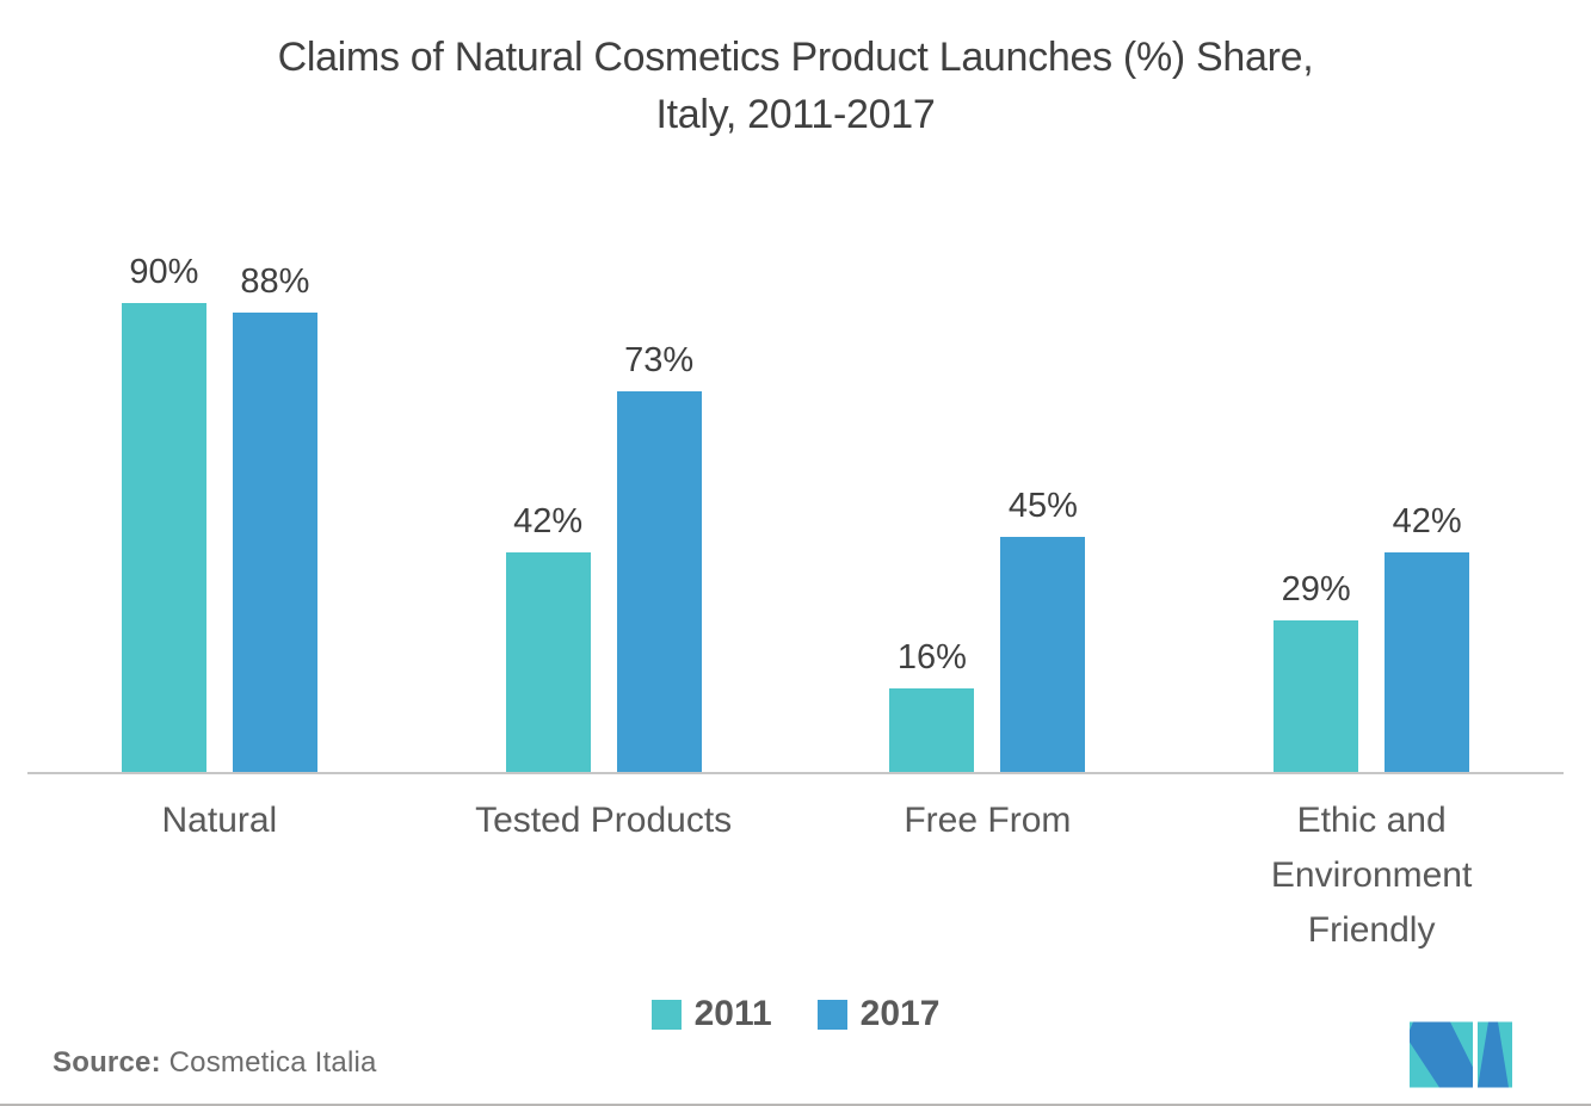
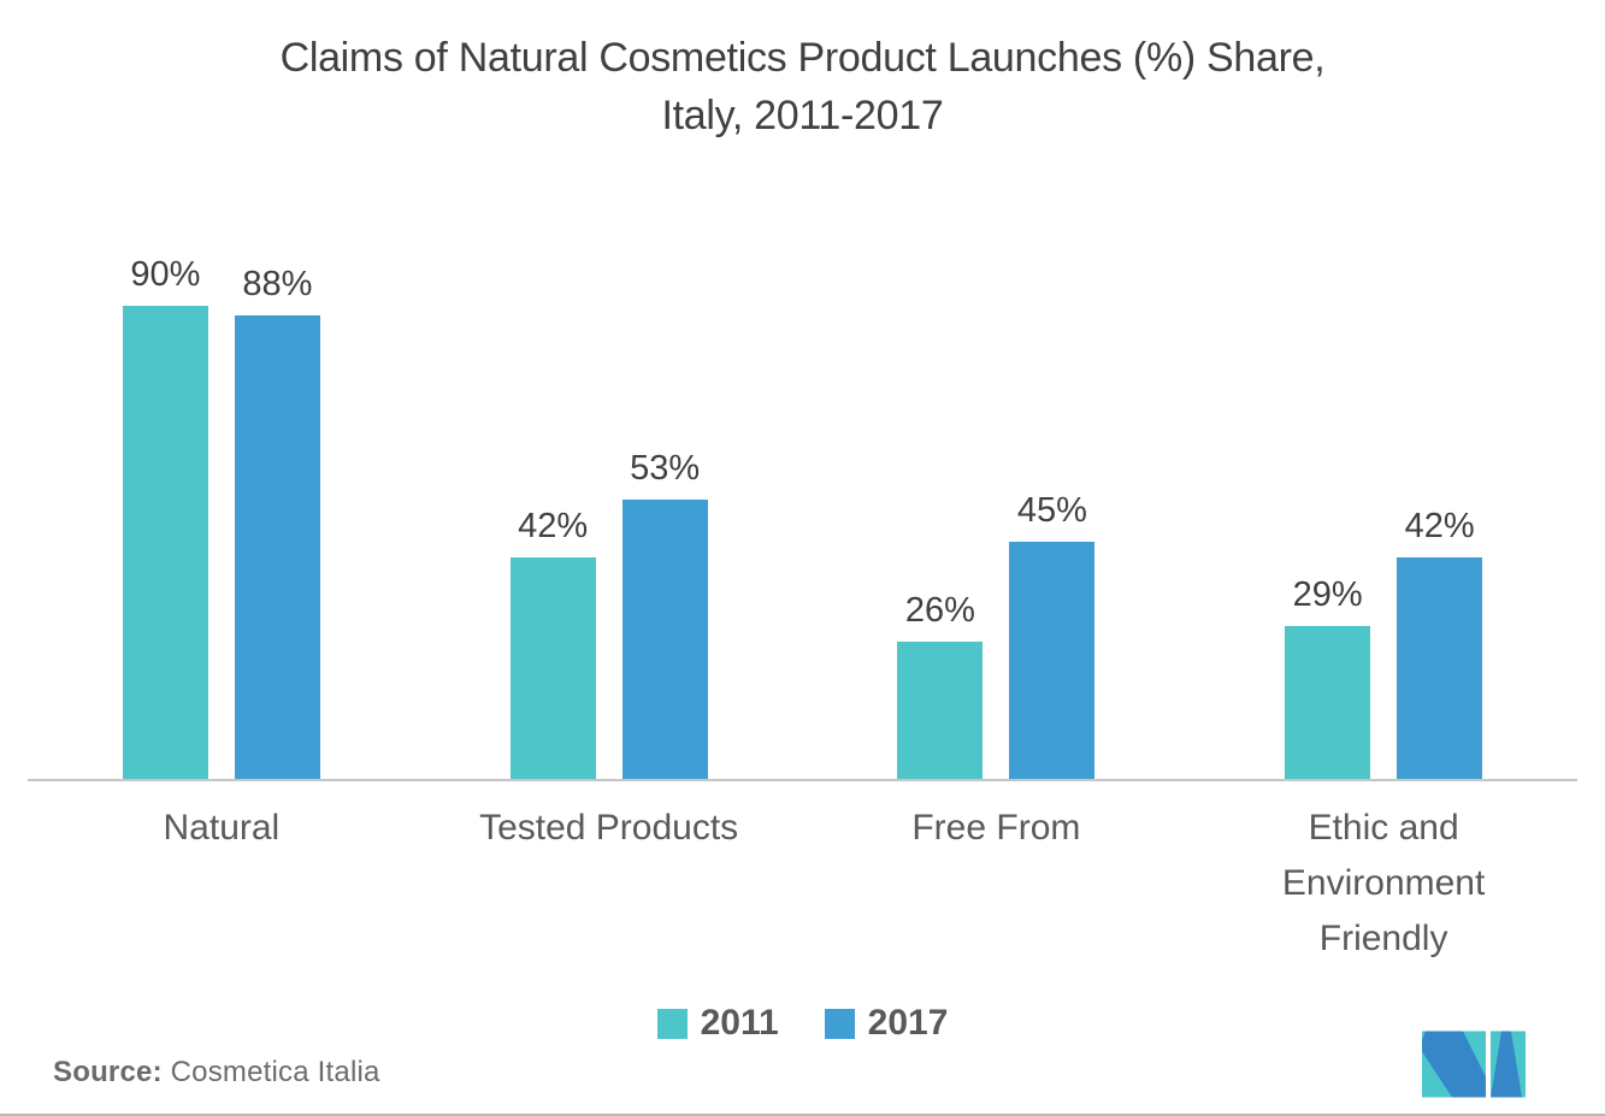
2017/Tested Products: 73% -> 53%
2011/Free From: 16% -> 26%
